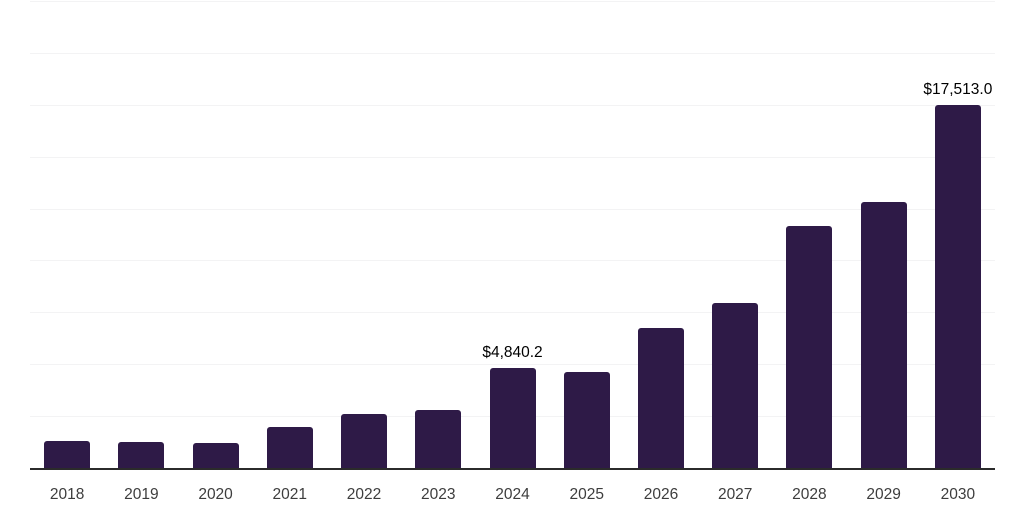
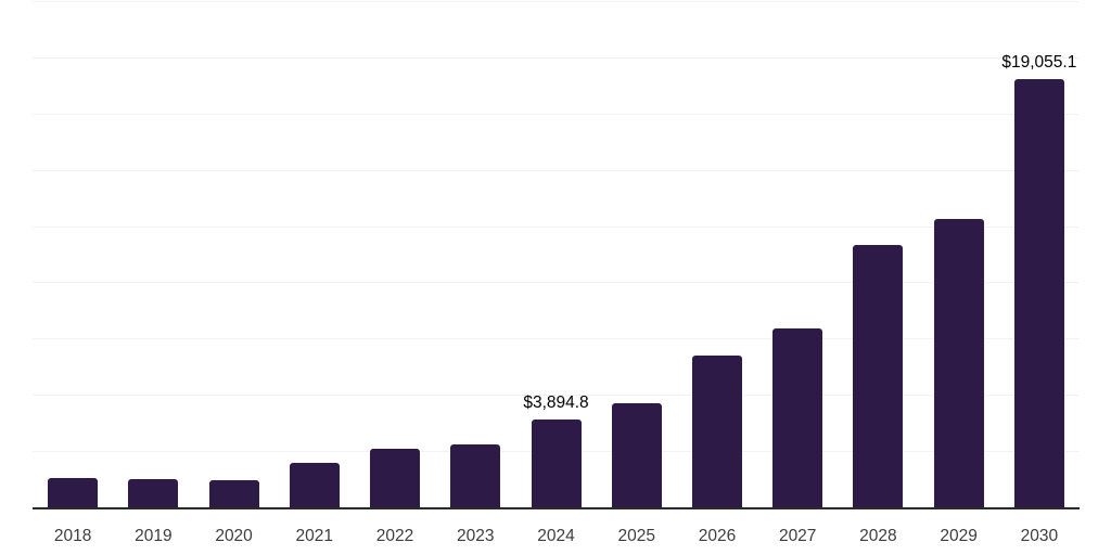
2024: $4,840.2 -> $3,894.8
2030: $17,513.0 -> $19,055.1
